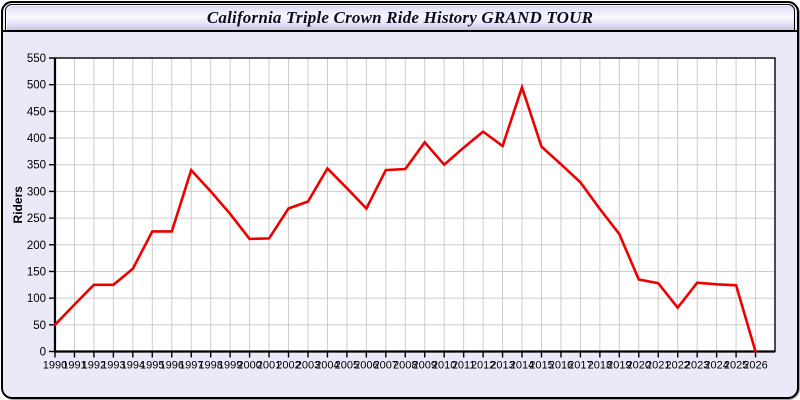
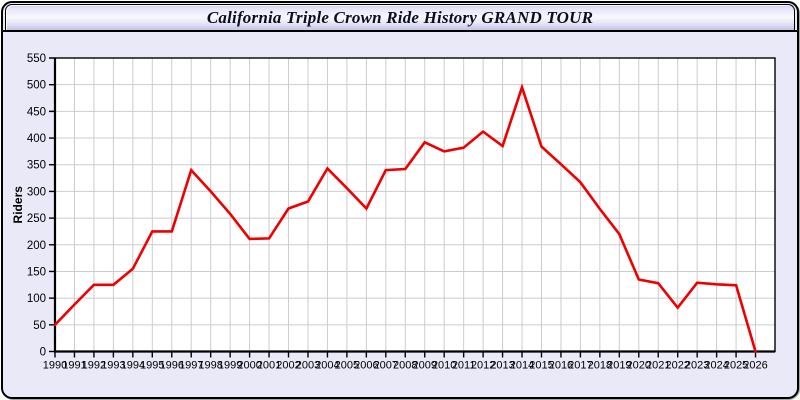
2010: 350 -> 380
